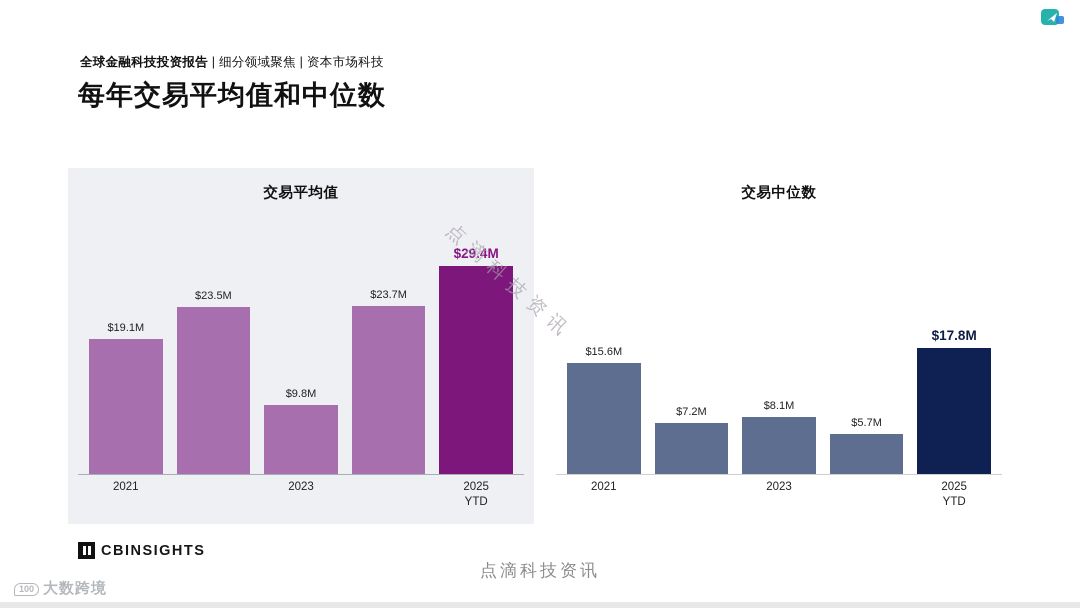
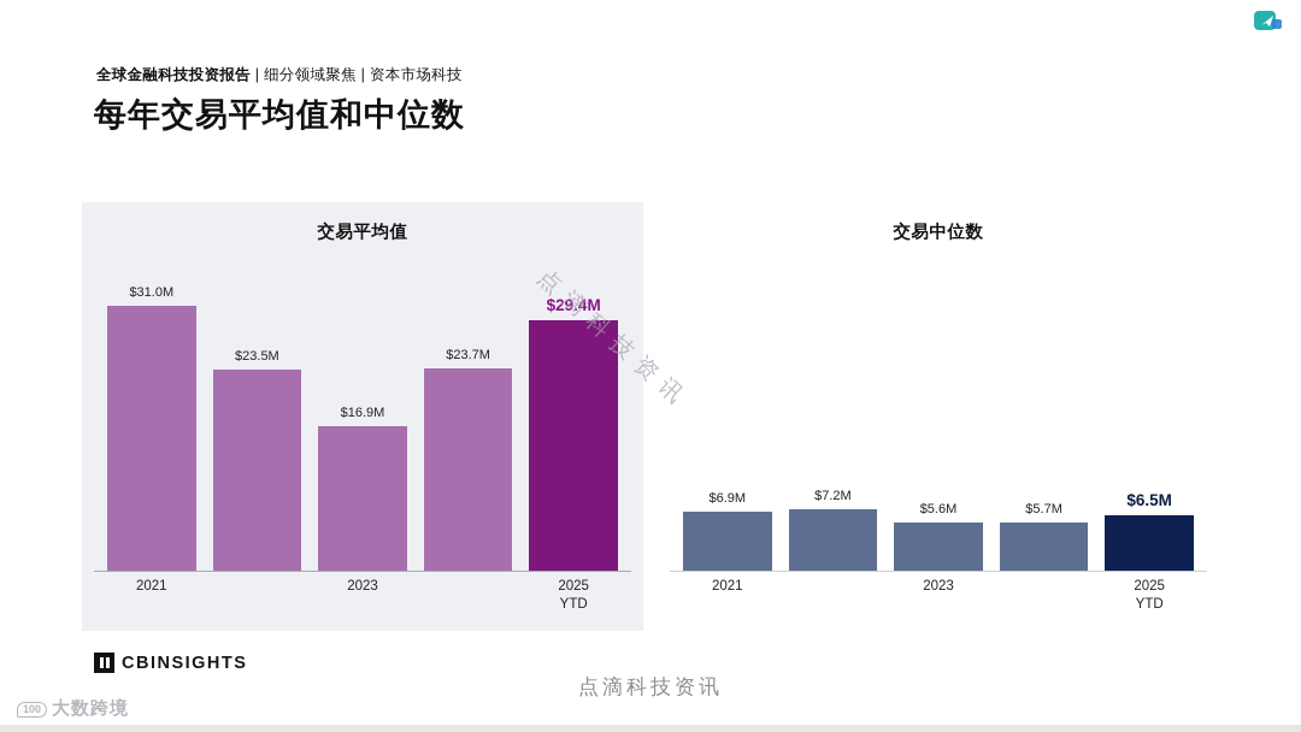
交易平均值/2021: $19.1M -> $31.0M
交易平均值/2023: $9.8M -> $16.9M
交易中位数/2021: $15.6M -> $6.9M
交易中位数/2023: $8.1M -> $5.6M
交易中位数/2025 YTD: $17.8M -> $6.5M
